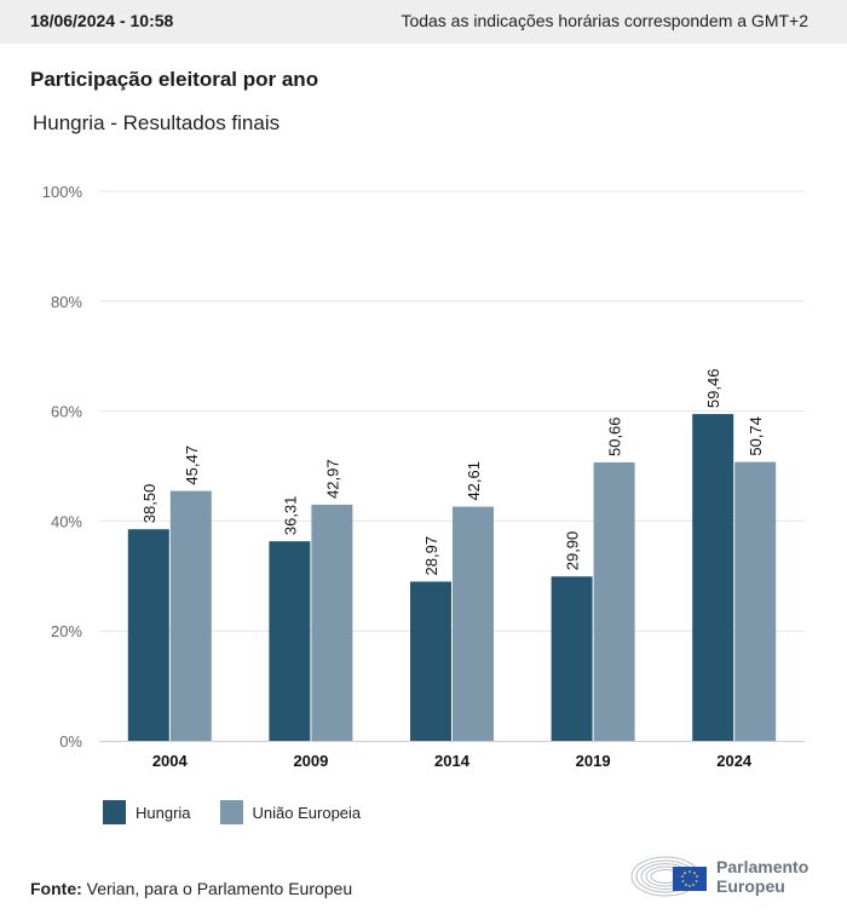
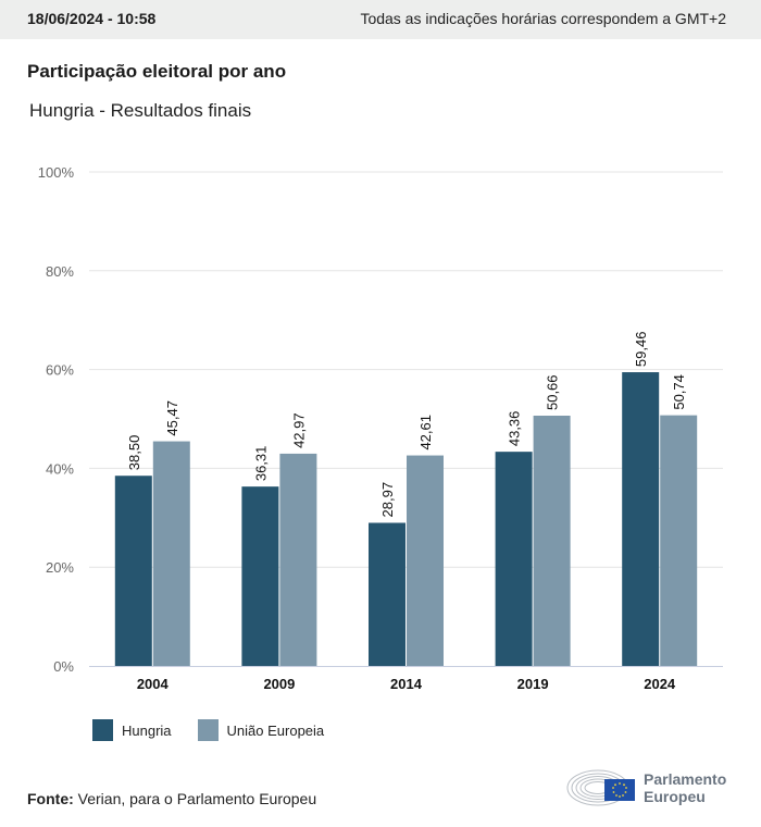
Hungria/2019: 29,90 -> 43,36
